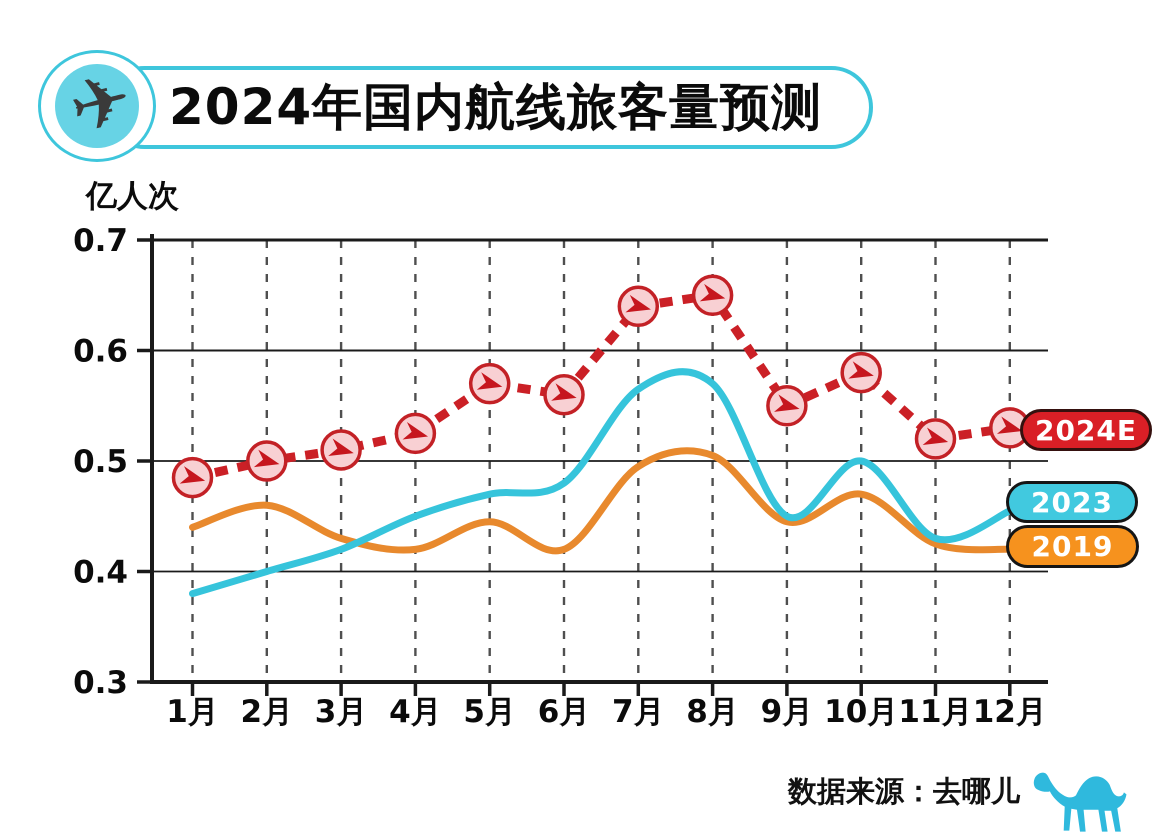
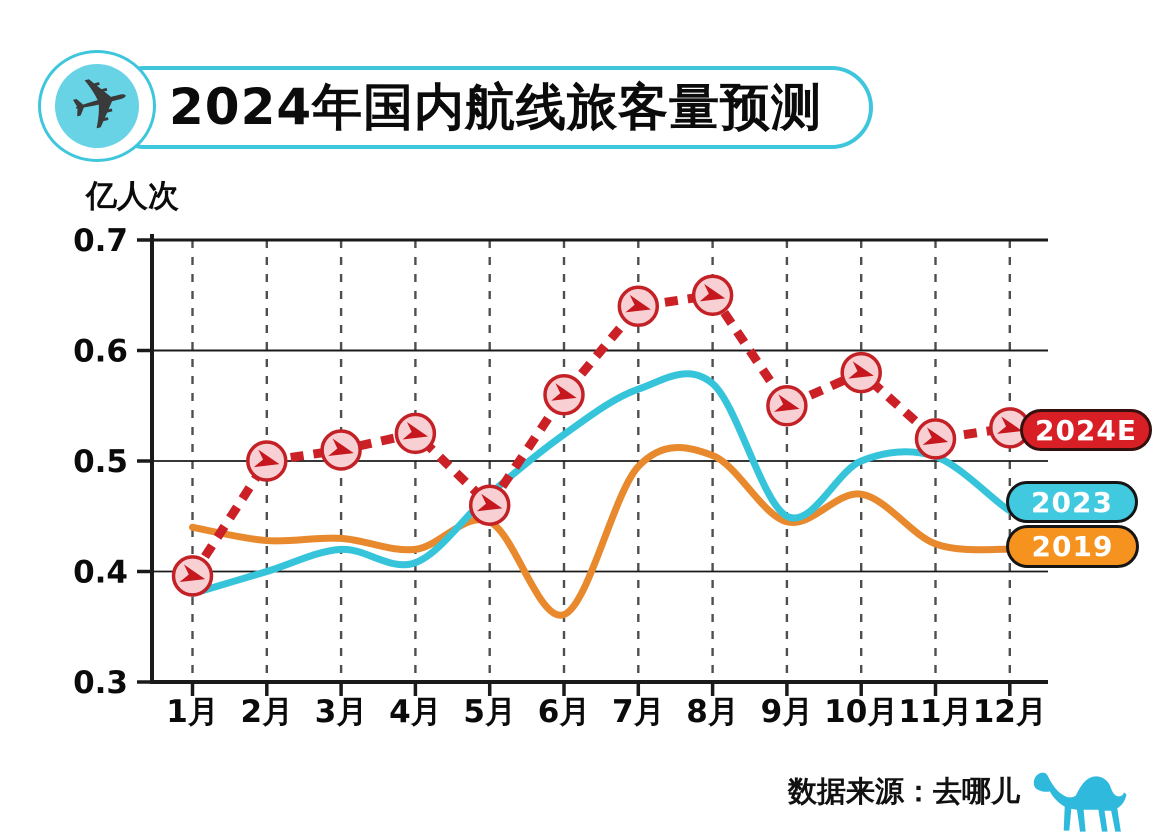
2024E/1月: 0.485 -> 0.396
2019/2月: 0.460 -> 0.428
2023/4月: 0.450 -> 0.408
2024E/5月: 0.570 -> 0.460
2023/6月: 0.480 -> 0.524
2019/6月: 0.420 -> 0.361
2023/11月: 0.430 -> 0.504
